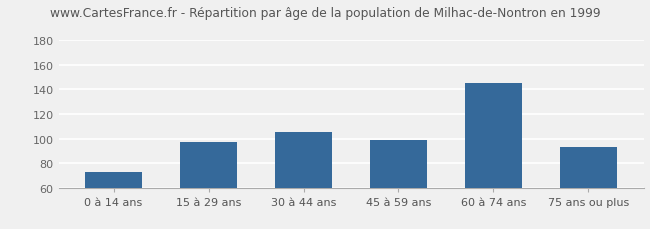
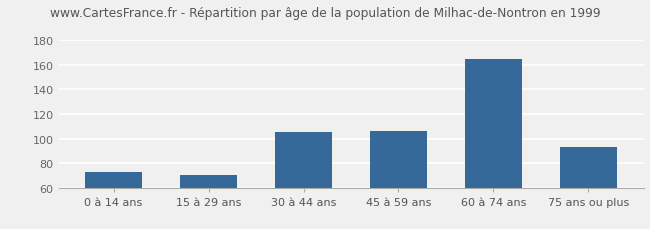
15 à 29 ans: 97 -> 70
45 à 59 ans: 99 -> 106
60 à 74 ans: 145 -> 165
